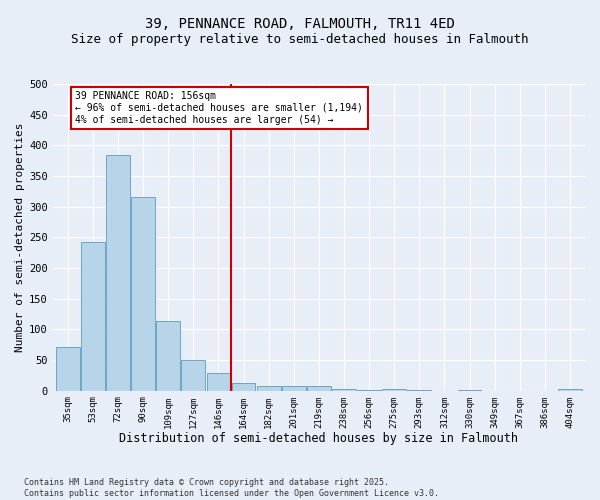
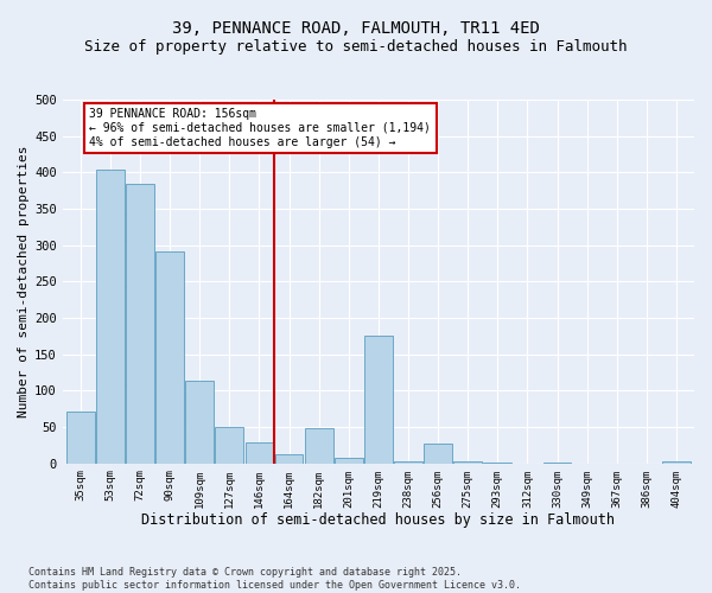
53sqm: 242 -> 404
90sqm: 315 -> 292
182sqm: 7 -> 48
219sqm: 7 -> 176
256sqm: 1 -> 28
